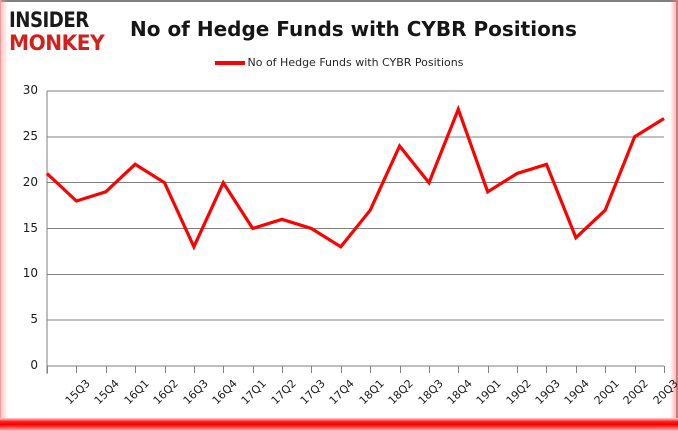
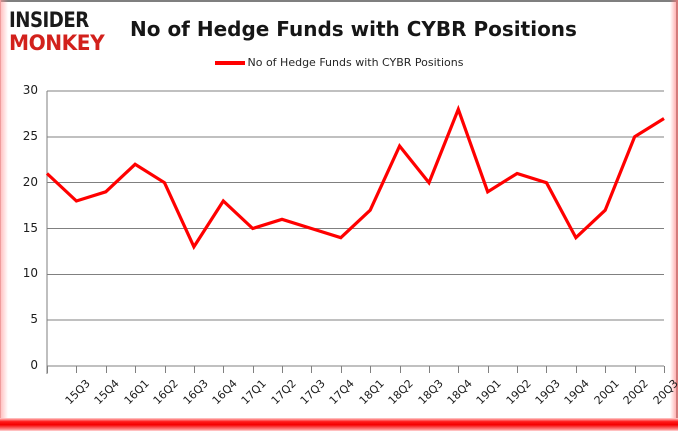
17Q1: 20 -> 18
18Q1: 13 -> 14
19Q4: 22 -> 20
